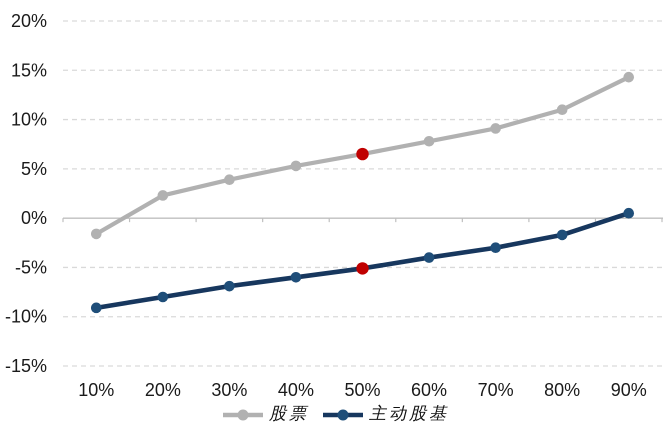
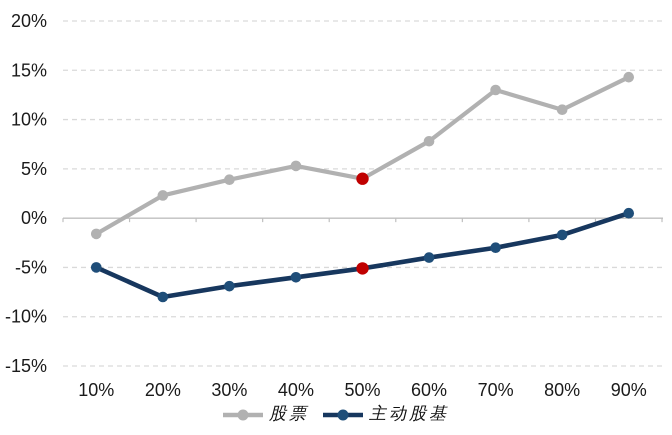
主动股基/10%: -9% -> -5%
股票/50%: 6% -> 4%
股票/70%: 9% -> 13%
